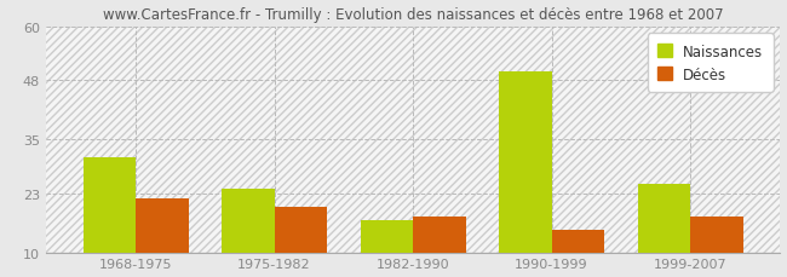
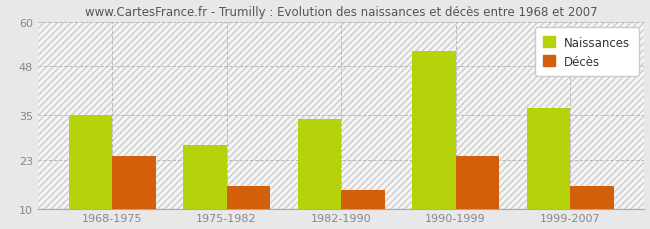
Naissances/1968-1975: 31 -> 35
Décès/1968-1975: 22 -> 24
Naissances/1975-1982: 24 -> 27
Décès/1975-1982: 20 -> 16
Naissances/1982-1990: 17 -> 34
Décès/1982-1990: 18 -> 15
Naissances/1990-1999: 50 -> 52
Décès/1990-1999: 15 -> 24
Naissances/1999-2007: 25 -> 37
Décès/1999-2007: 18 -> 16
